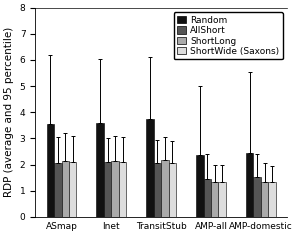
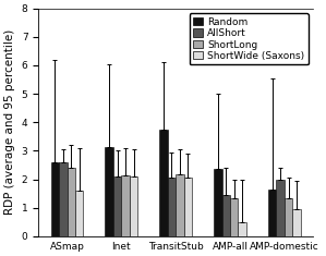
Random/ASmap: 3.55 -> 2.60
AllShort/ASmap: 2.07 -> 2.60
ShortLong/ASmap: 2.15 -> 2.40
ShortWide (Saxons)/ASmap: 2.12 -> 1.60
Random/Inet: 3.60 -> 3.15
ShortWide (Saxons)/AMP-all: 1.32 -> 0.50
Random/AMP-domestic: 2.45 -> 1.65
AllShort/AMP-domestic: 1.52 -> 2.00
ShortWide (Saxons)/AMP-domestic: 1.32 -> 0.95
